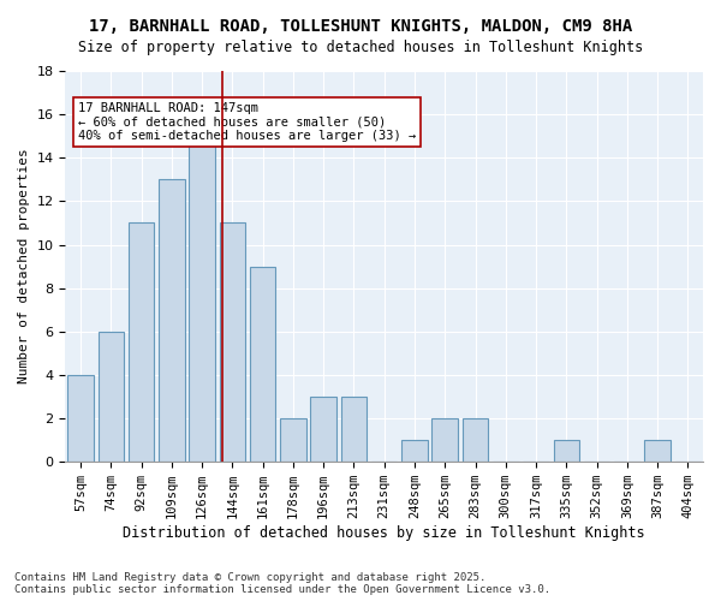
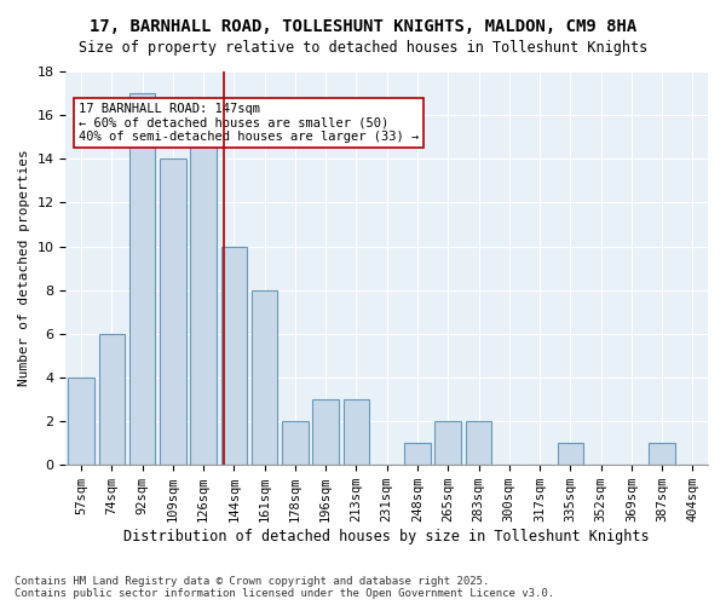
92sqm: 11 -> 17
109sqm: 13 -> 14
144sqm: 11 -> 10
161sqm: 9 -> 8
